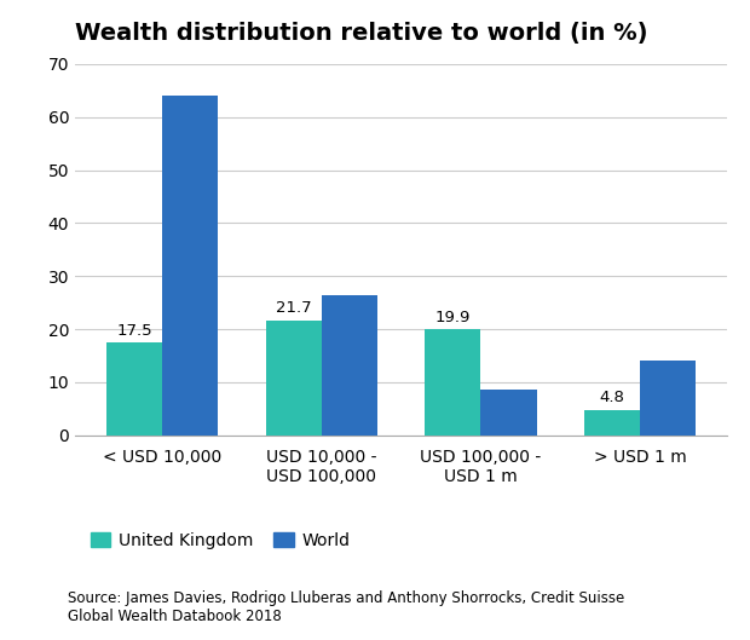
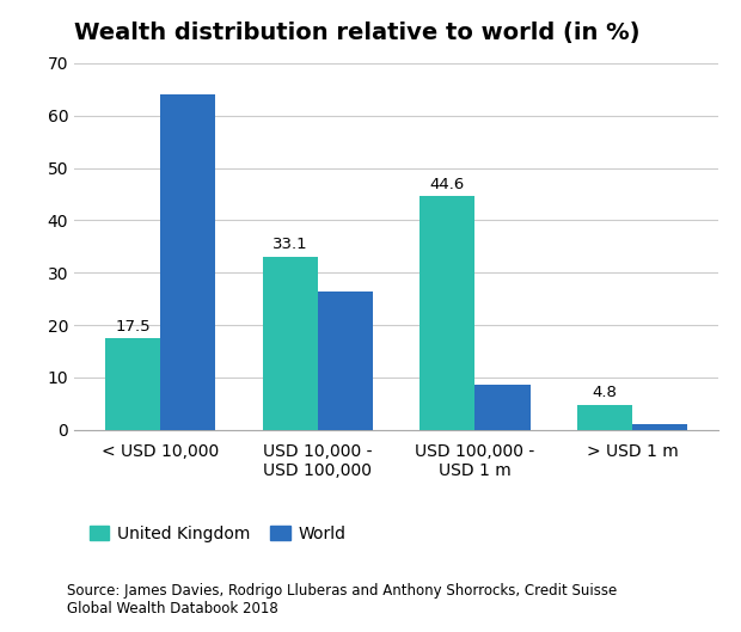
United Kingdom/USD 10,000 - USD 100,000: 21.7 -> 33.1
United Kingdom/USD 100,000 - USD 1 m: 19.9 -> 44.6
World/> USD 1 m: 14.0 -> 1.0
